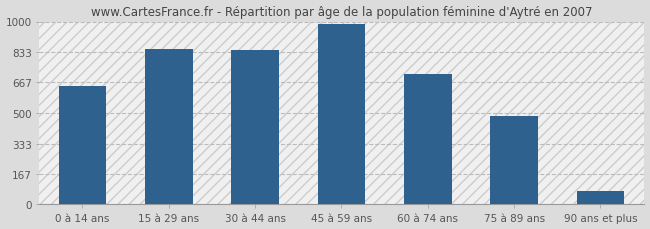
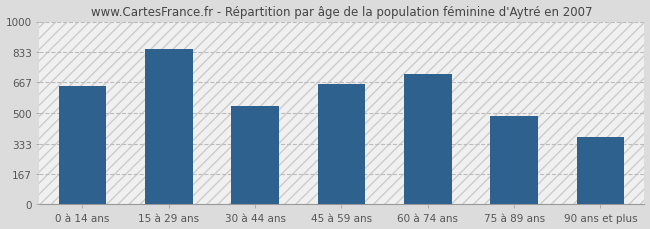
30 à 44 ans: 840 -> 540
45 à 59 ans: 990 -> 660
90 ans et plus: 80 -> 370
